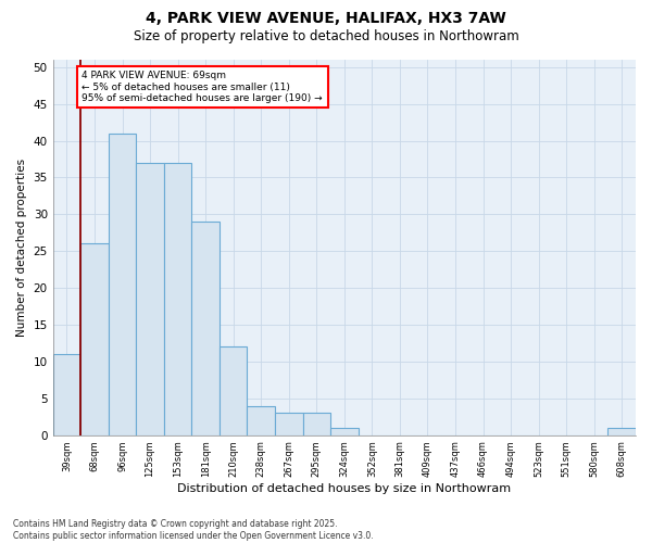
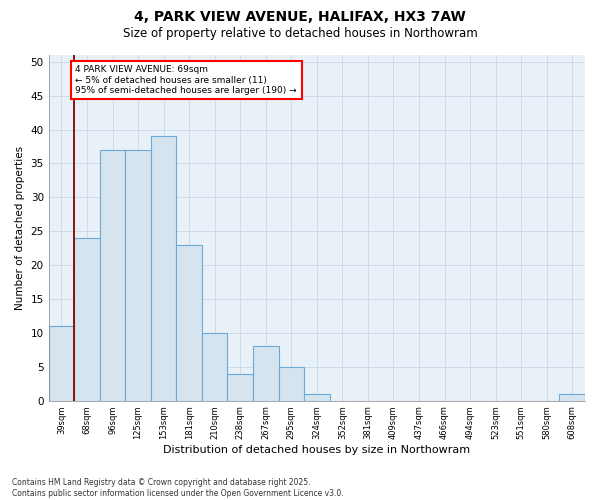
68sqm: 26 -> 24
96sqm: 41 -> 37
153sqm: 37 -> 39
181sqm: 29 -> 23
210sqm: 12 -> 10
267sqm: 3 -> 8
295sqm: 3 -> 5
